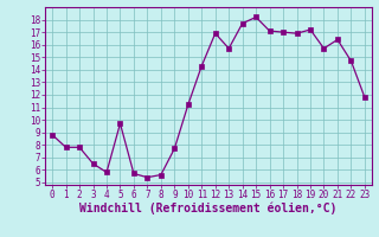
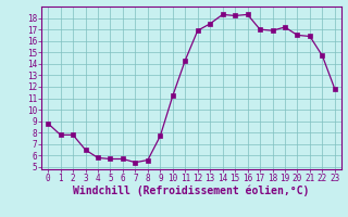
5: 9.7 -> 5.7
13: 15.7 -> 17.5
14: 17.7 -> 18.3
16: 17.1 -> 18.3
20: 15.7 -> 16.5
